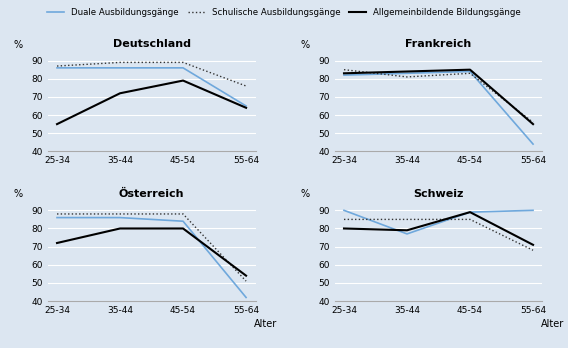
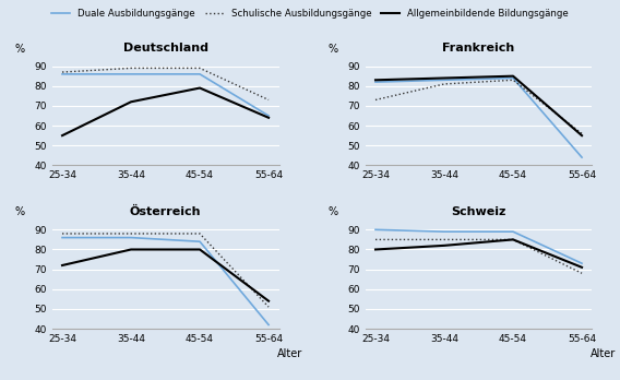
Deutschland/Schulische Ausbildungsgänge/55-64: 76 -> 73
Frankreich/Schulische Ausbildungsgänge/25-34: 85 -> 73
Schweiz/Duale Ausbildungsgänge/35-44: 77 -> 89
Schweiz/Allgemeinbildende Bildungsgänge/35-44: 79 -> 82
Schweiz/Allgemeinbildende Bildungsgänge/45-54: 89 -> 85
Schweiz/Duale Ausbildungsgänge/55-64: 90 -> 73
